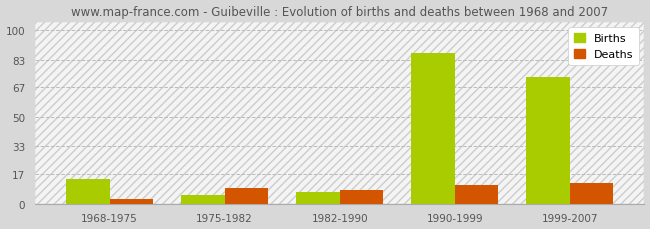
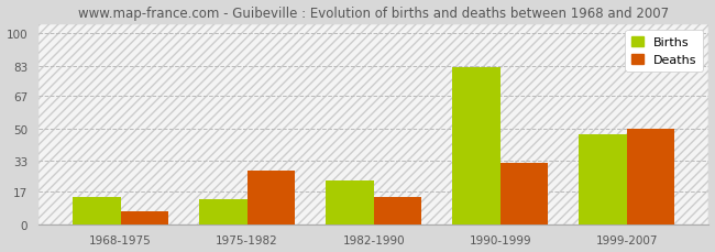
Deaths/1968-1975: 3 -> 7
Births/1975-1982: 5 -> 13
Deaths/1975-1982: 9 -> 28
Births/1982-1990: 7 -> 23
Deaths/1982-1990: 8 -> 14
Births/1990-1999: 87 -> 82
Deaths/1990-1999: 11 -> 32
Births/1999-2007: 73 -> 47
Deaths/1999-2007: 12 -> 50
